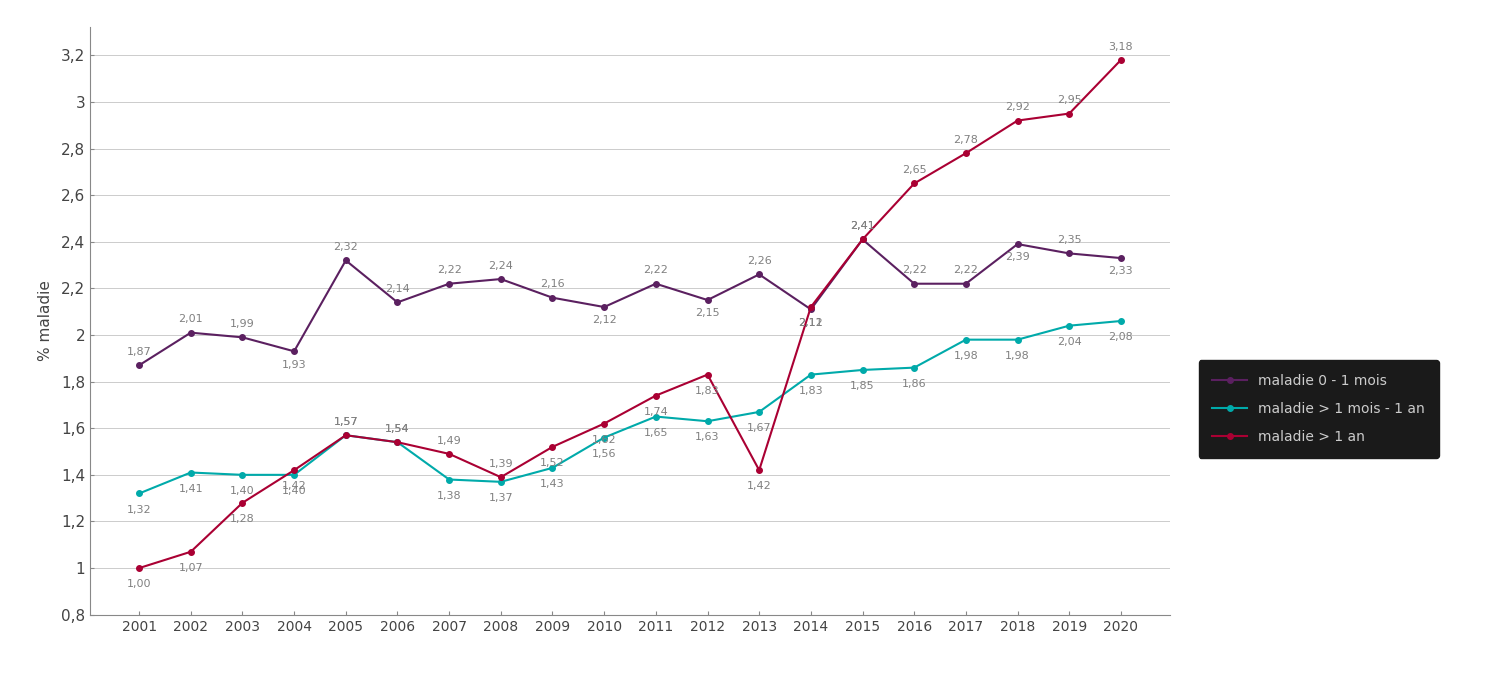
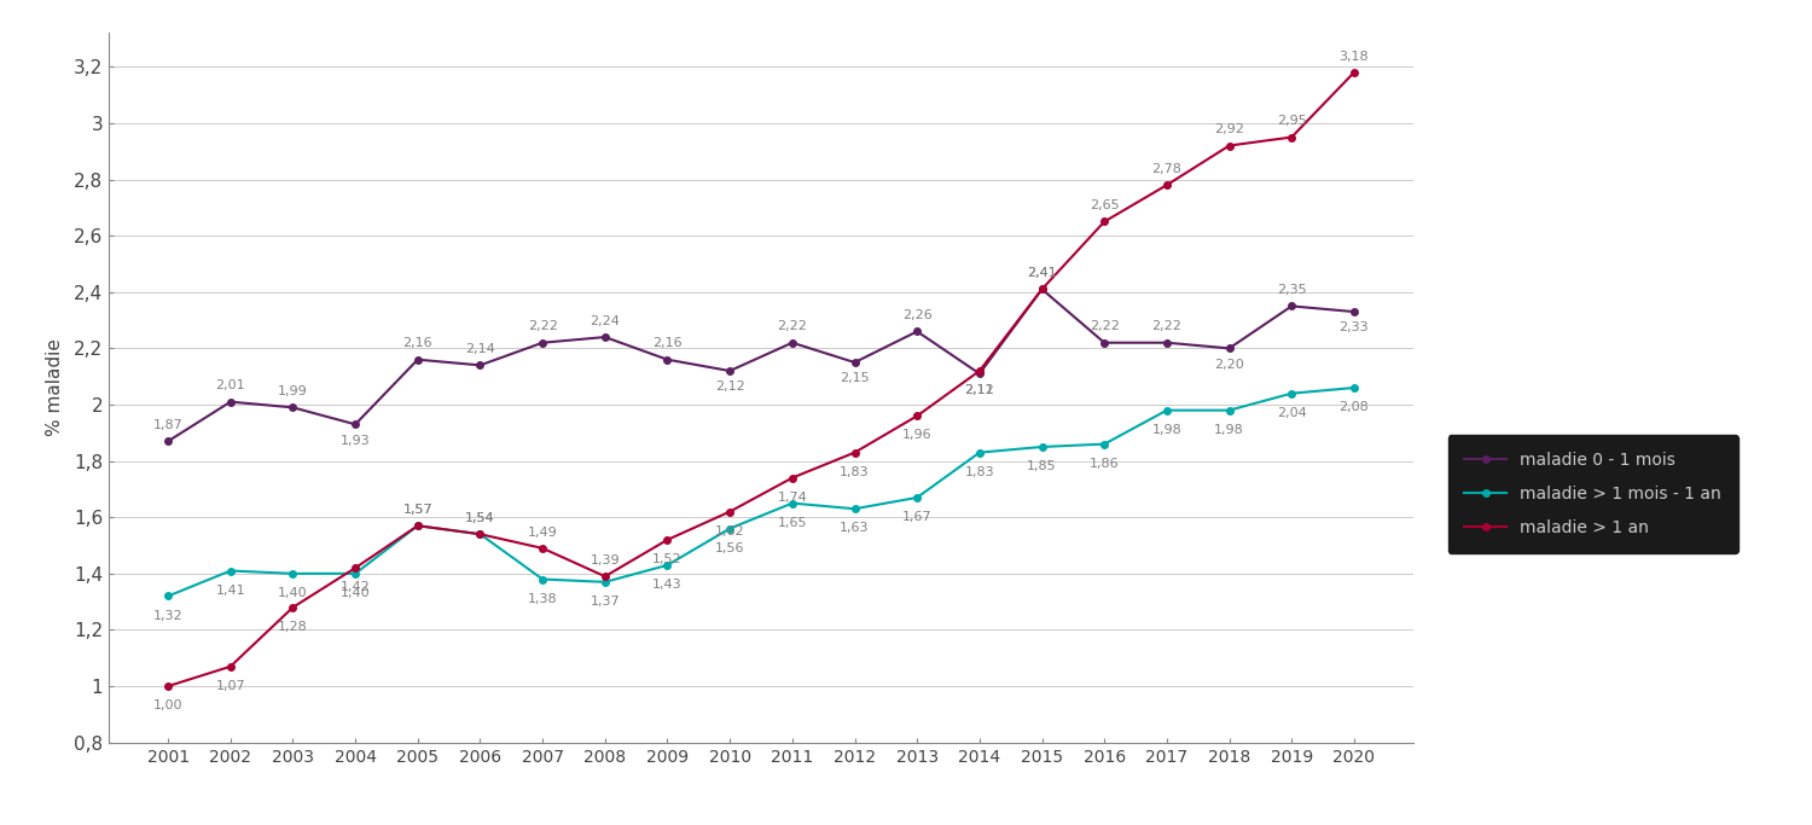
maladie 0 - 1 mois/2005: 2,32 -> 2,16
maladie > 1 an/2013: 1,42 -> 1,96
maladie 0 - 1 mois/2018: 2,39 -> 2,20
